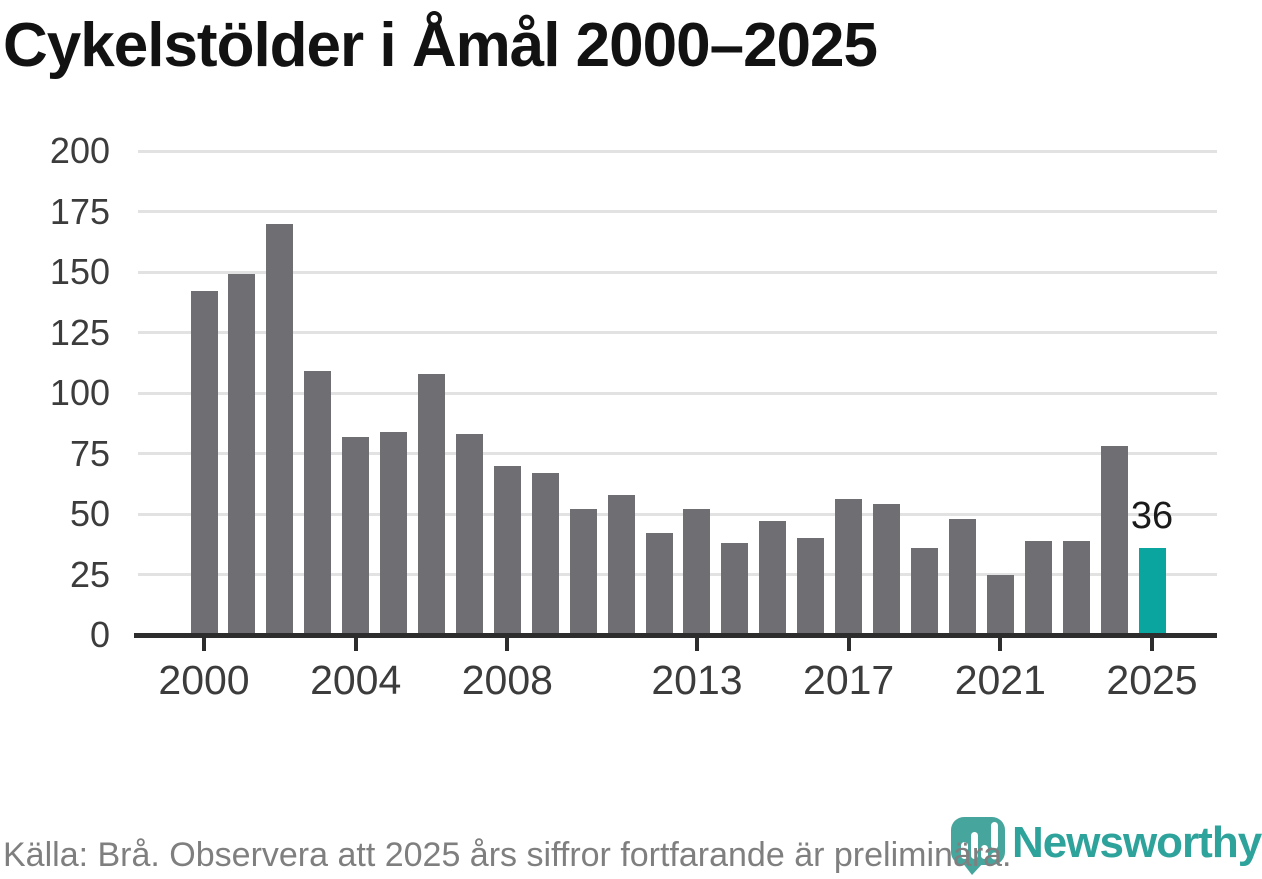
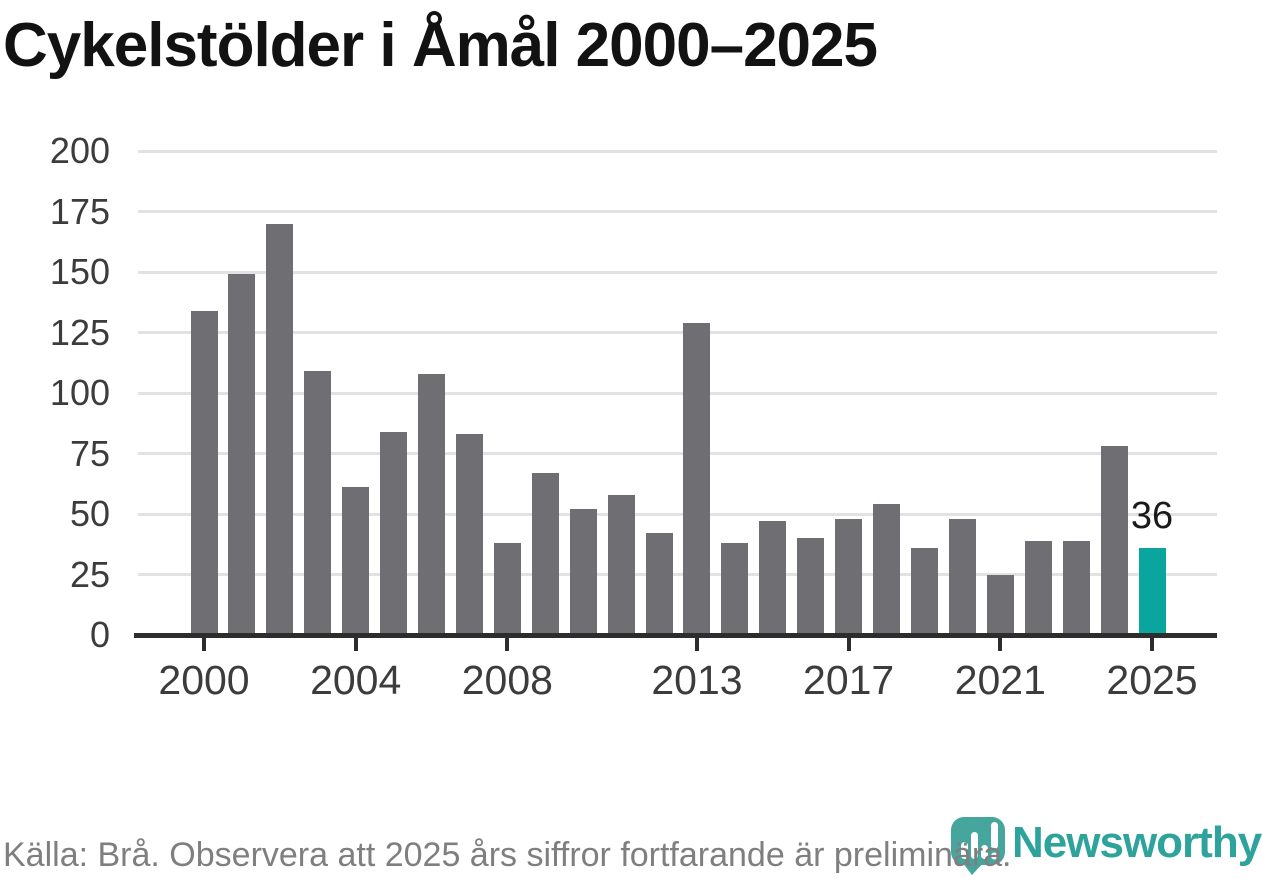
2000: 142 -> 134
2004: 82 -> 61
2008: 70 -> 38
2013: 52 -> 129
2017: 56 -> 48
